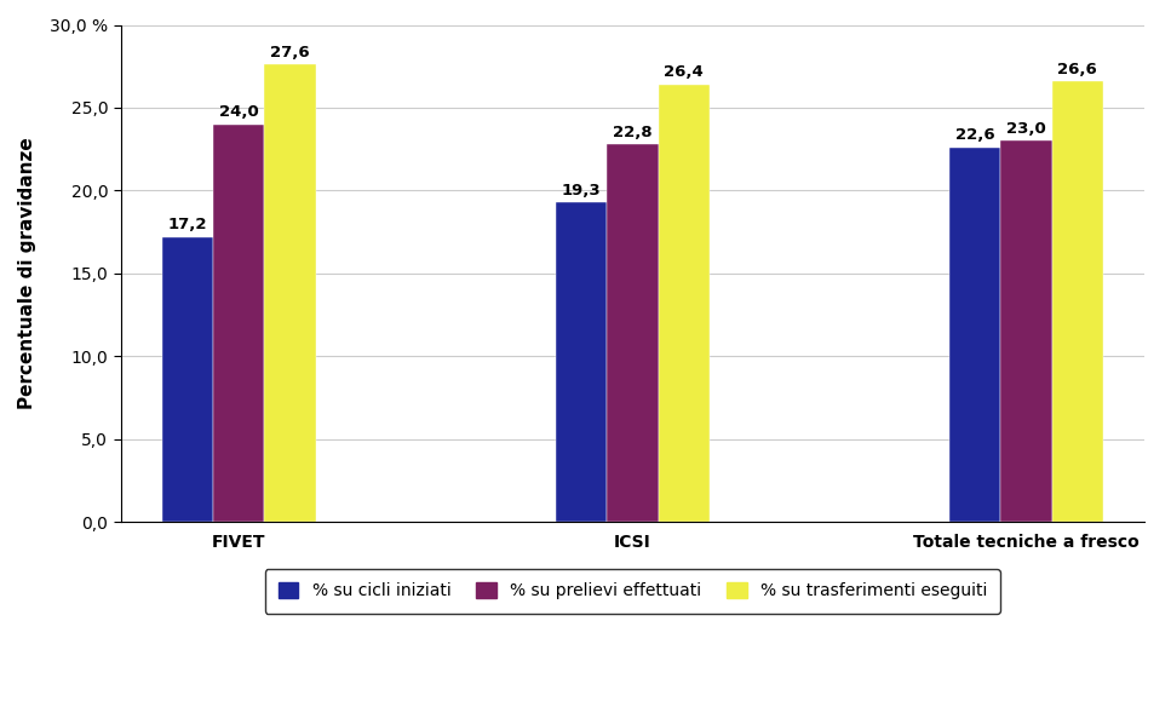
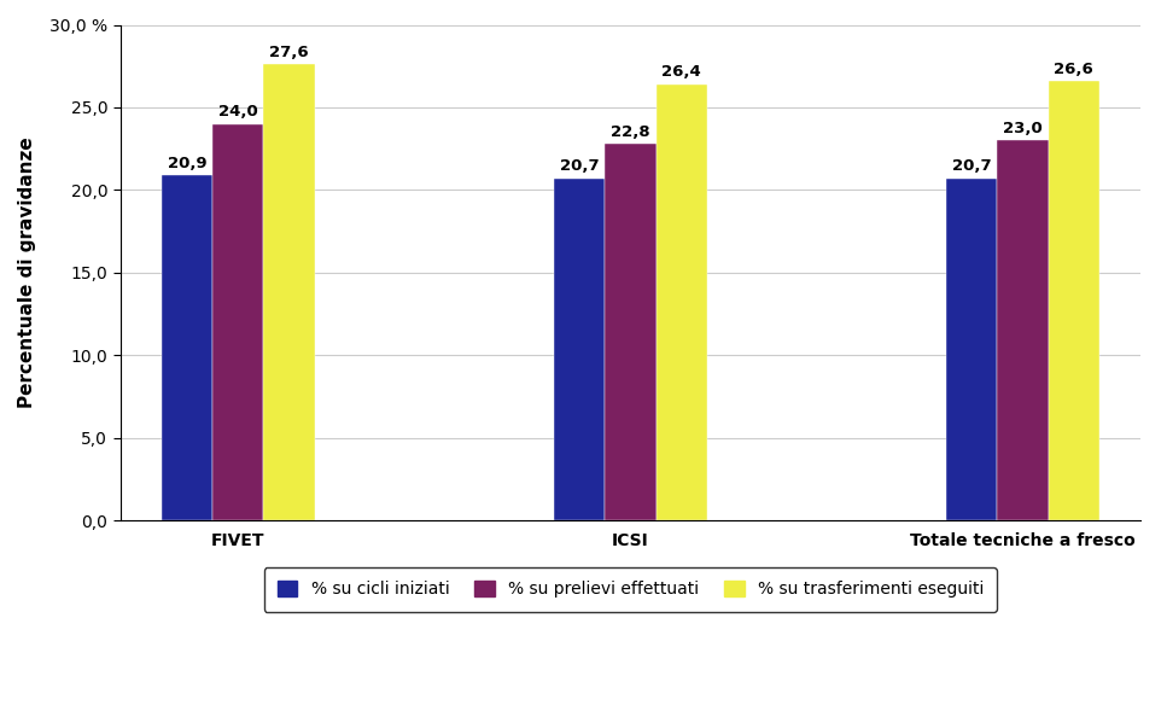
% su cicli iniziati/FIVET: 17,2 -> 20,9
% su cicli iniziati/ICSI: 19,3 -> 20,7
% su cicli iniziati/Totale tecniche a fresco: 22,6 -> 20,7
